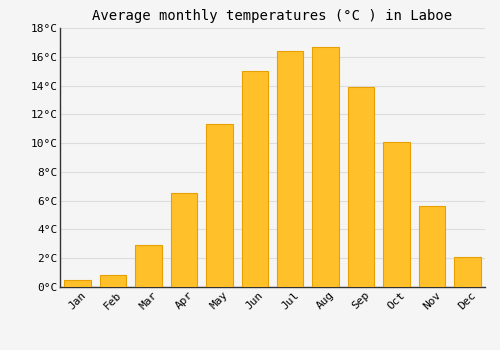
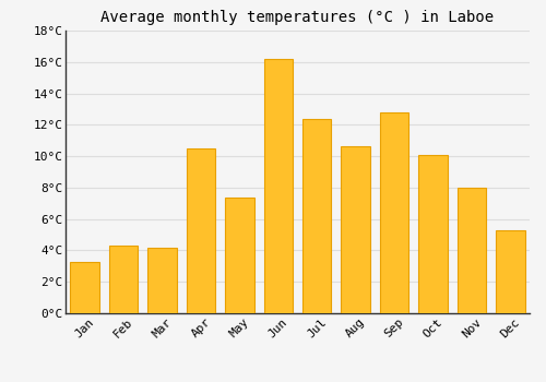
Jan: 0.5°C -> 3.3°C
Feb: 0.8°C -> 4.3°C
Mar: 2.9°C -> 4.2°C
Apr: 6.5°C -> 10.5°C
May: 11.3°C -> 7.4°C
Jun: 15.0°C -> 16.2°C
Jul: 16.4°C -> 12.4°C
Aug: 16.7°C -> 10.6°C
Sep: 13.9°C -> 12.8°C
Nov: 5.6°C -> 8.0°C
Dec: 2.1°C -> 5.3°C
